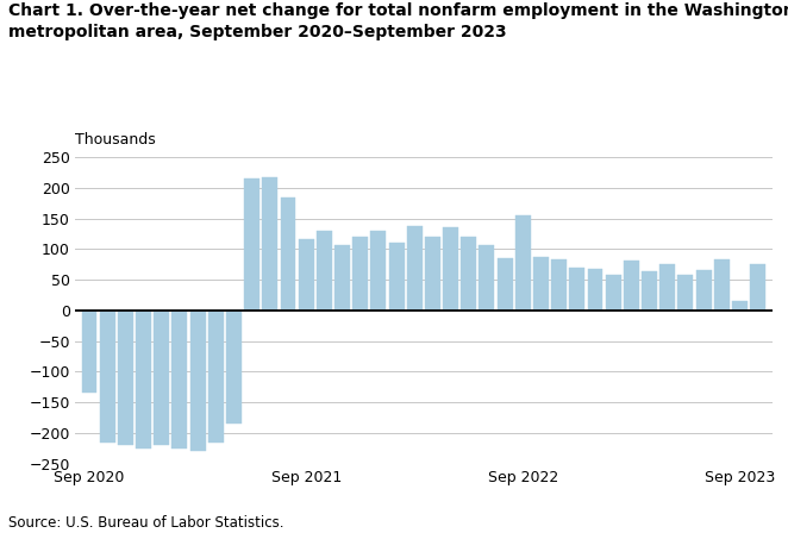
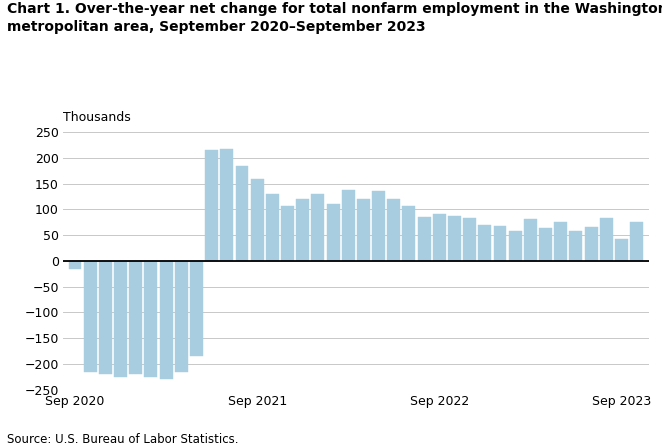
Sep 2020: -134 -> -15
Sep 2021: 116 -> 160
Sep 2022: 156 -> 92
Sep 2023: 16 -> 42
